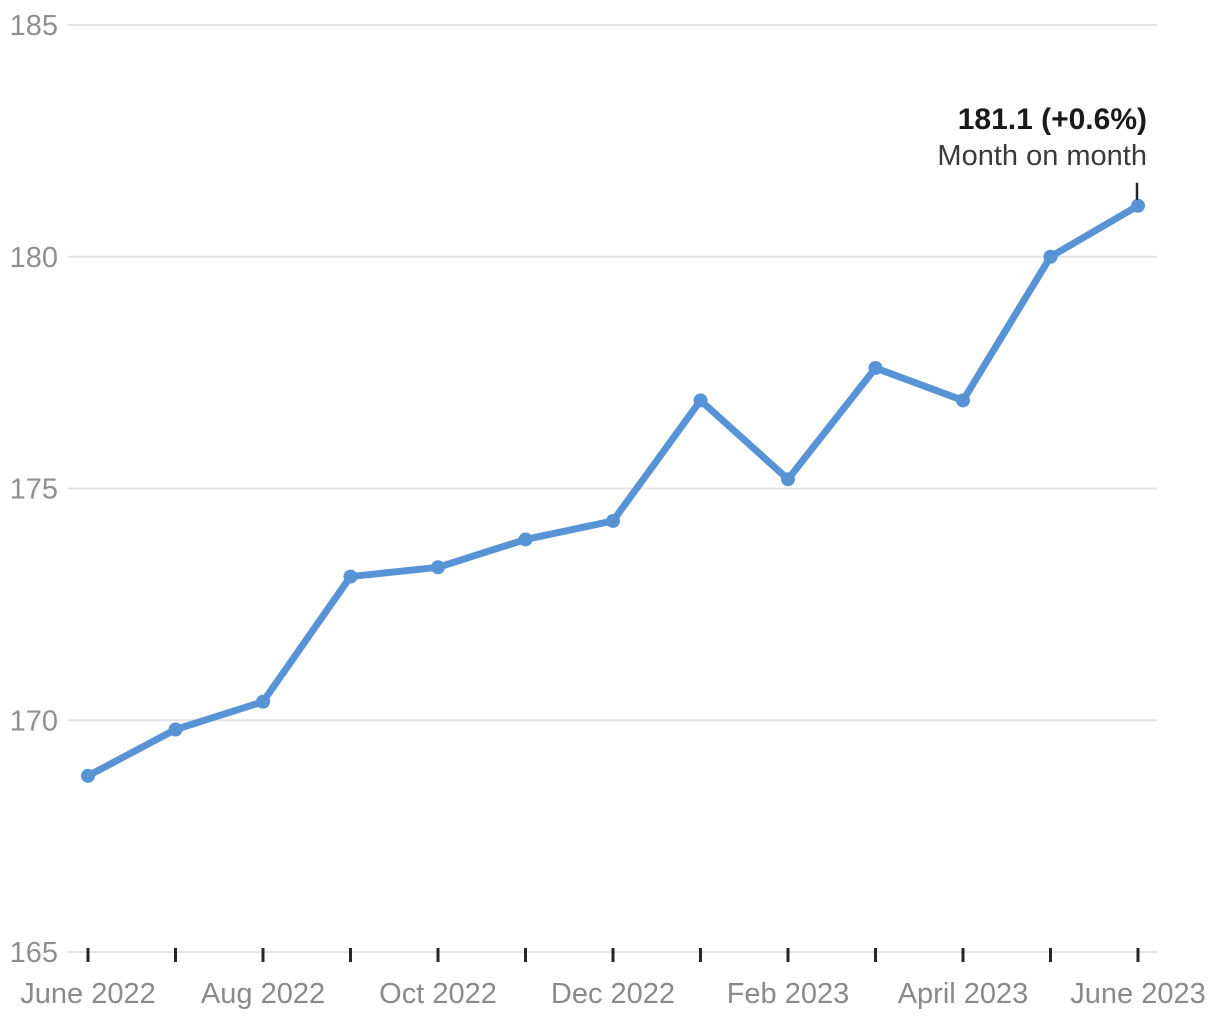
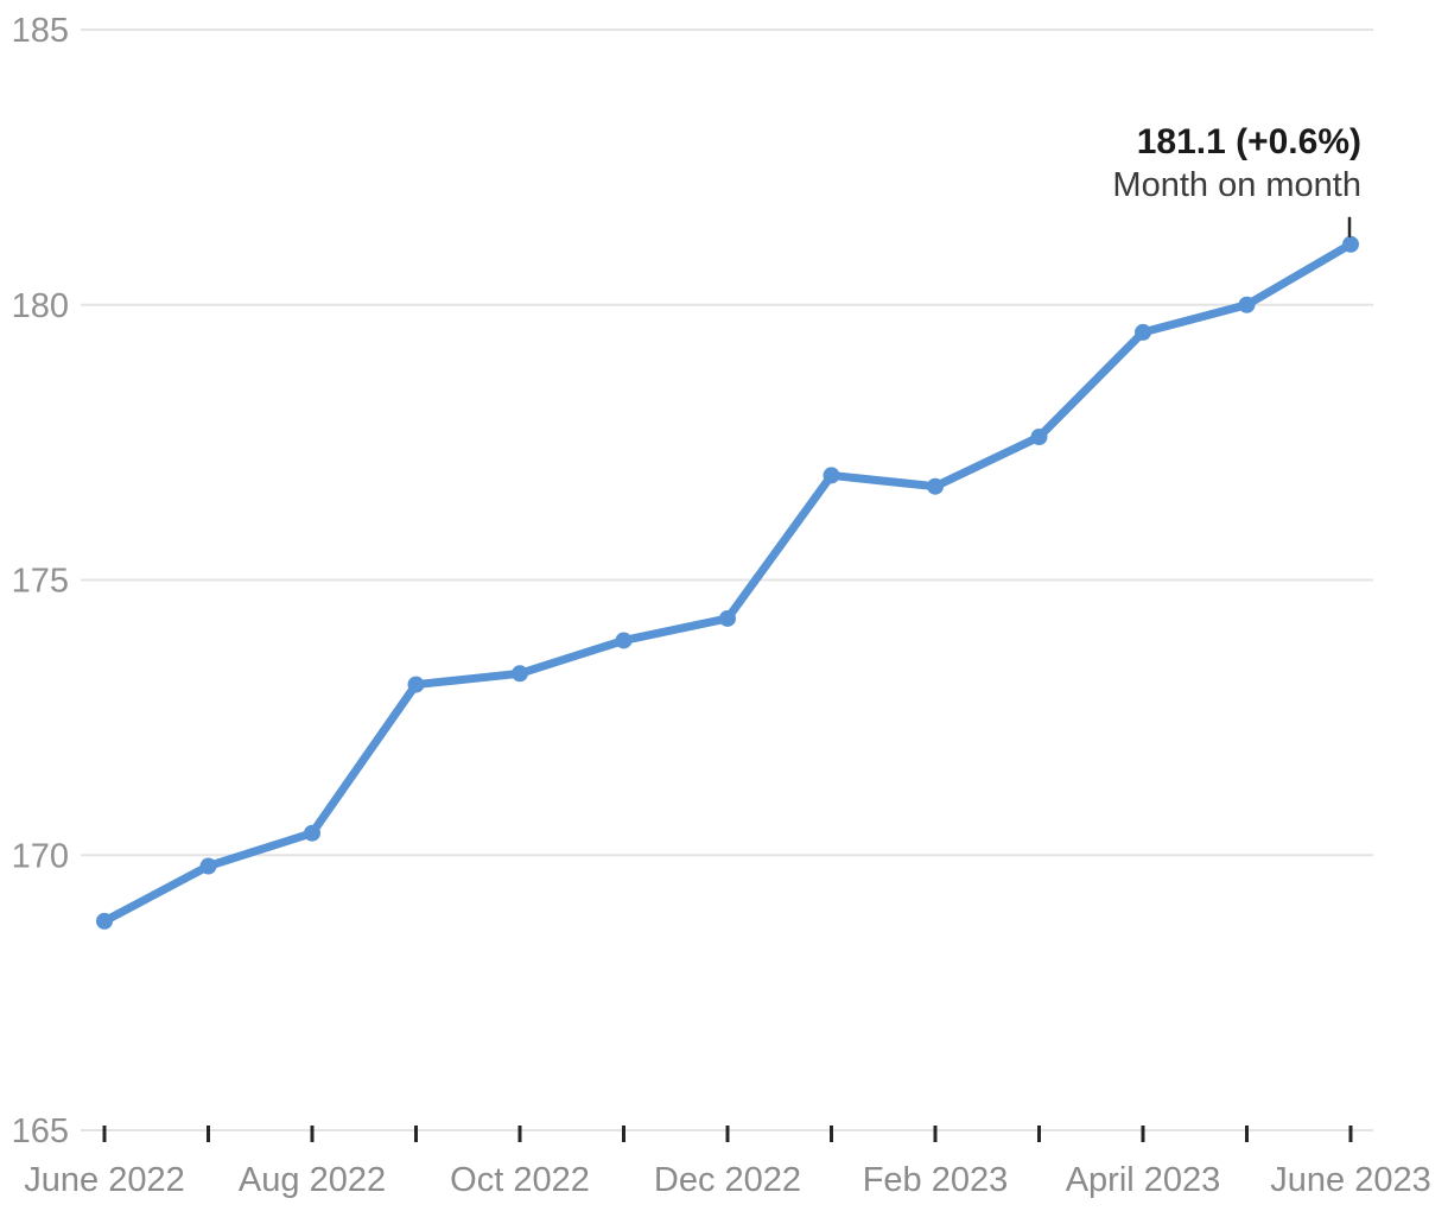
Feb 2023: 175.2 -> 176.7
April 2023: 176.9 -> 179.5
